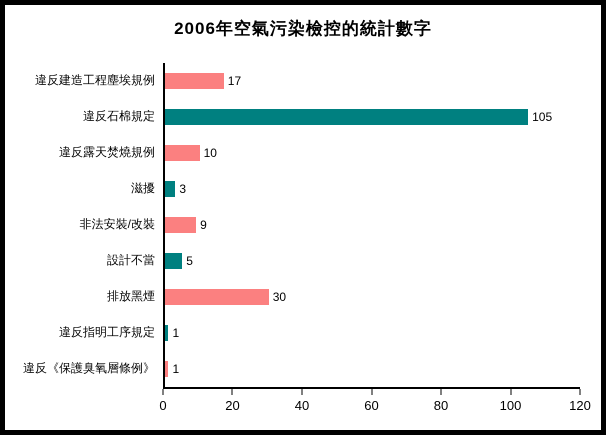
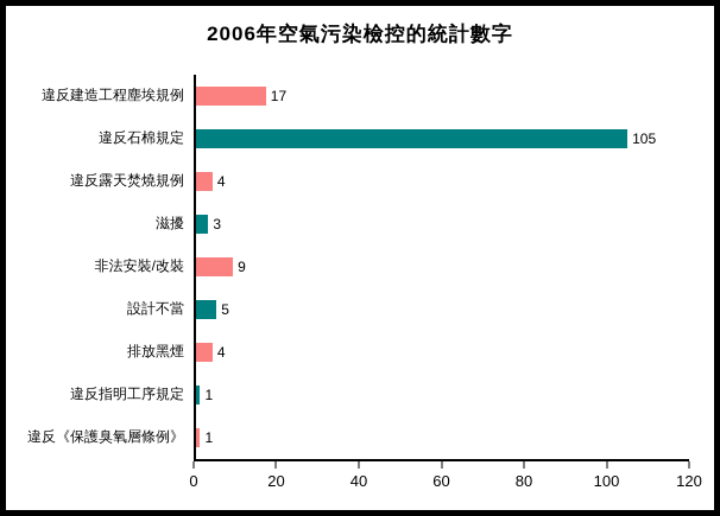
違反露天焚燒規例: 10 -> 4
排放黑煙: 30 -> 4
